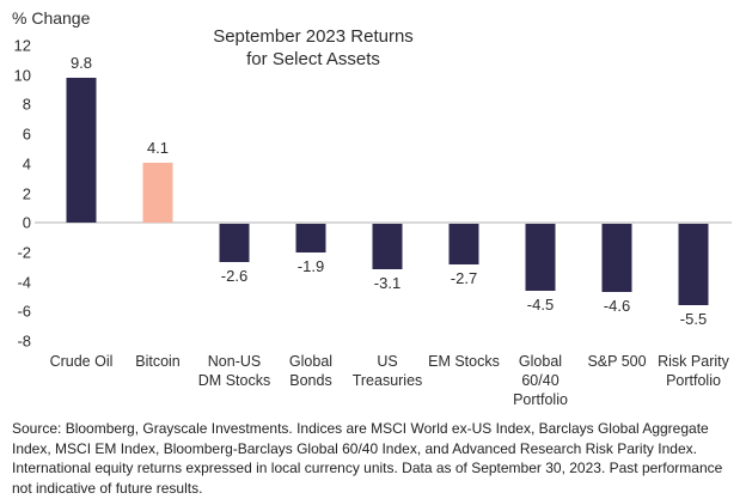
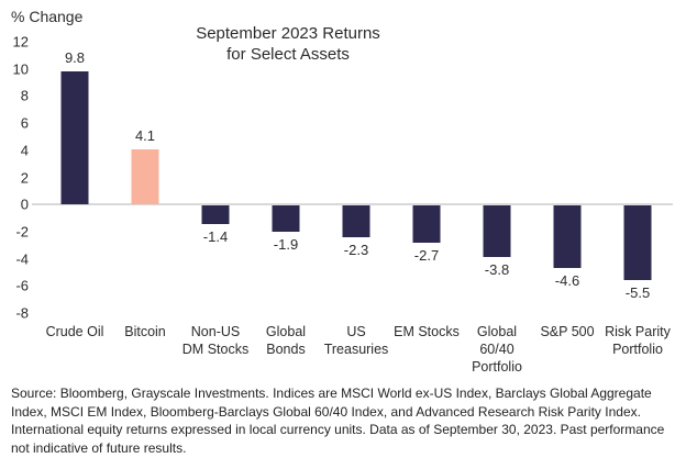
Non-US DM Stocks: -2.6 -> -1.4
US Treasuries: -3.1 -> -2.3
Global 60/40 Portfolio: -4.5 -> -3.8
